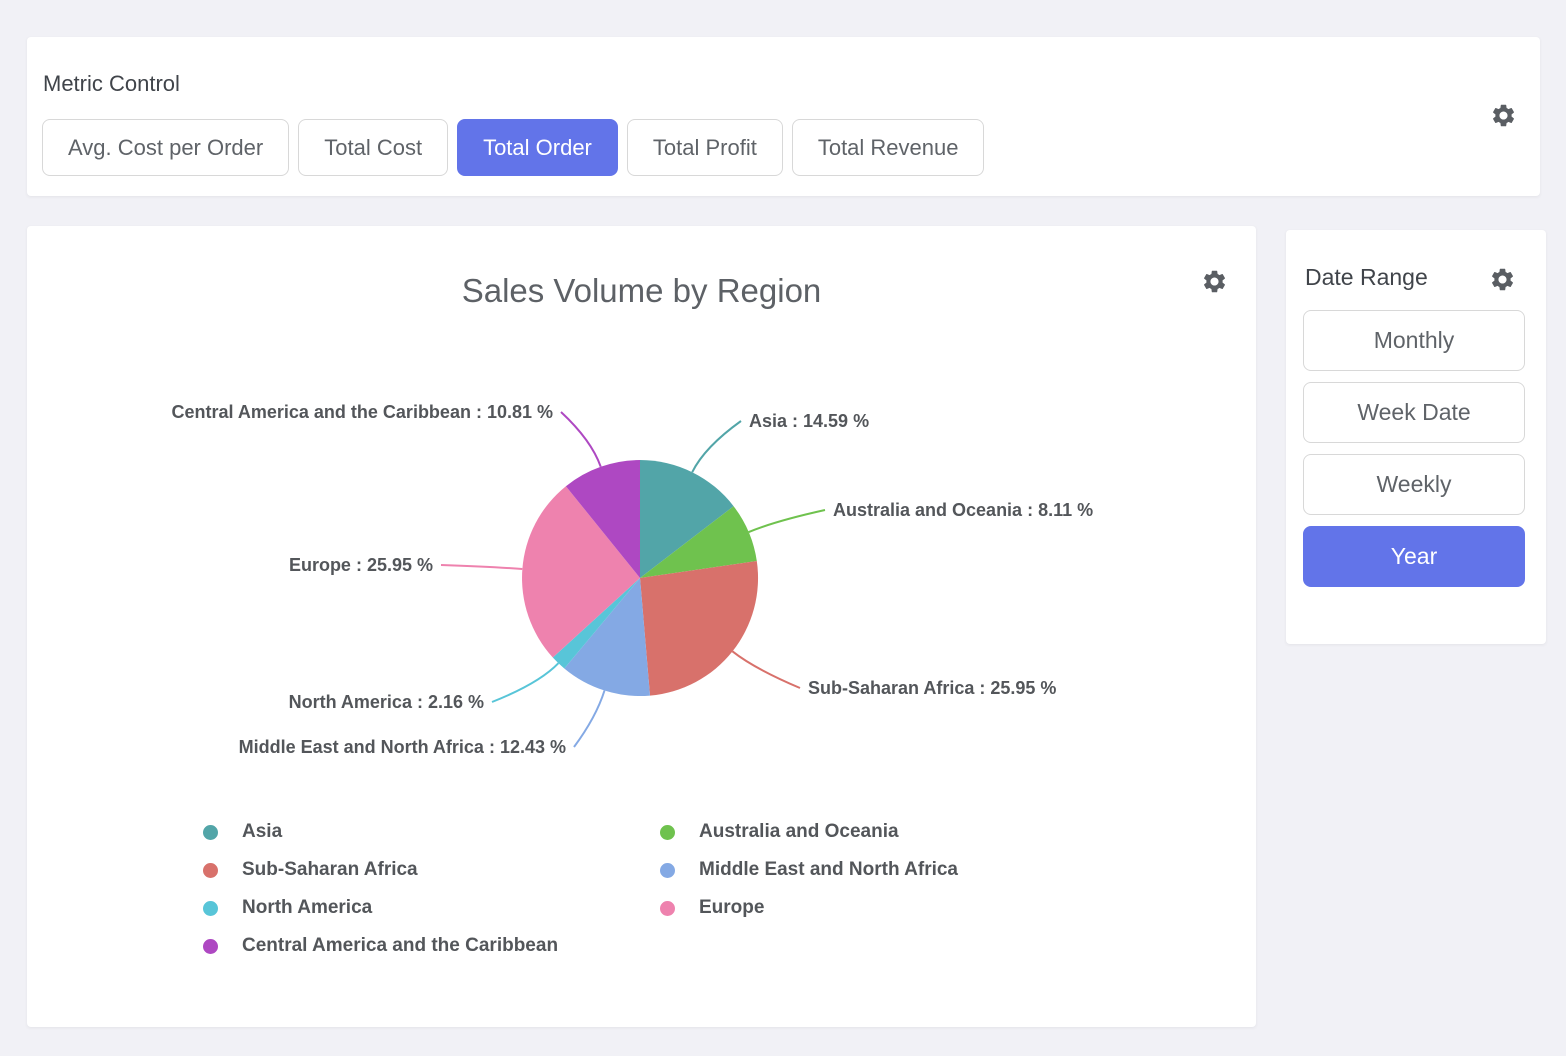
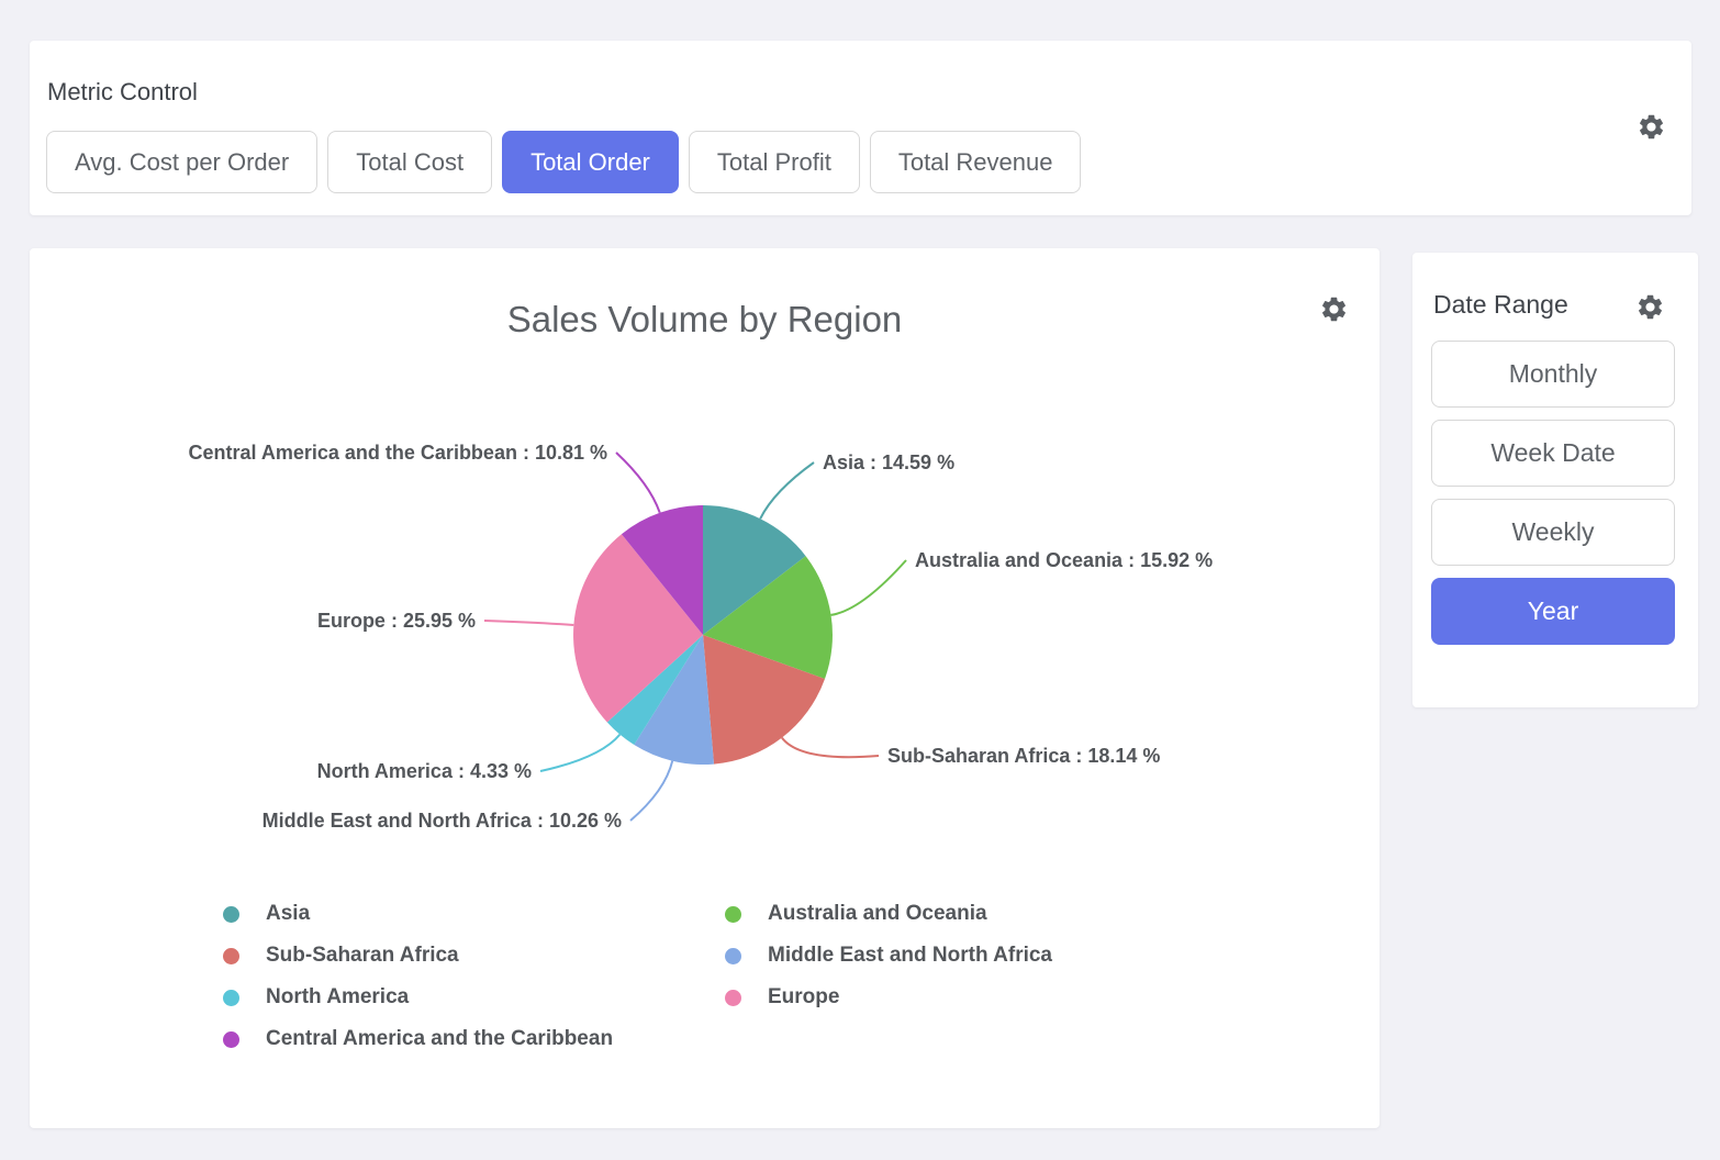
Australia and Oceania: 8.11 -> 15.92
Sub-Saharan Africa: 25.95 -> 18.14
Middle East and North Africa: 12.43 -> 10.26
North America: 2.16 -> 4.33
